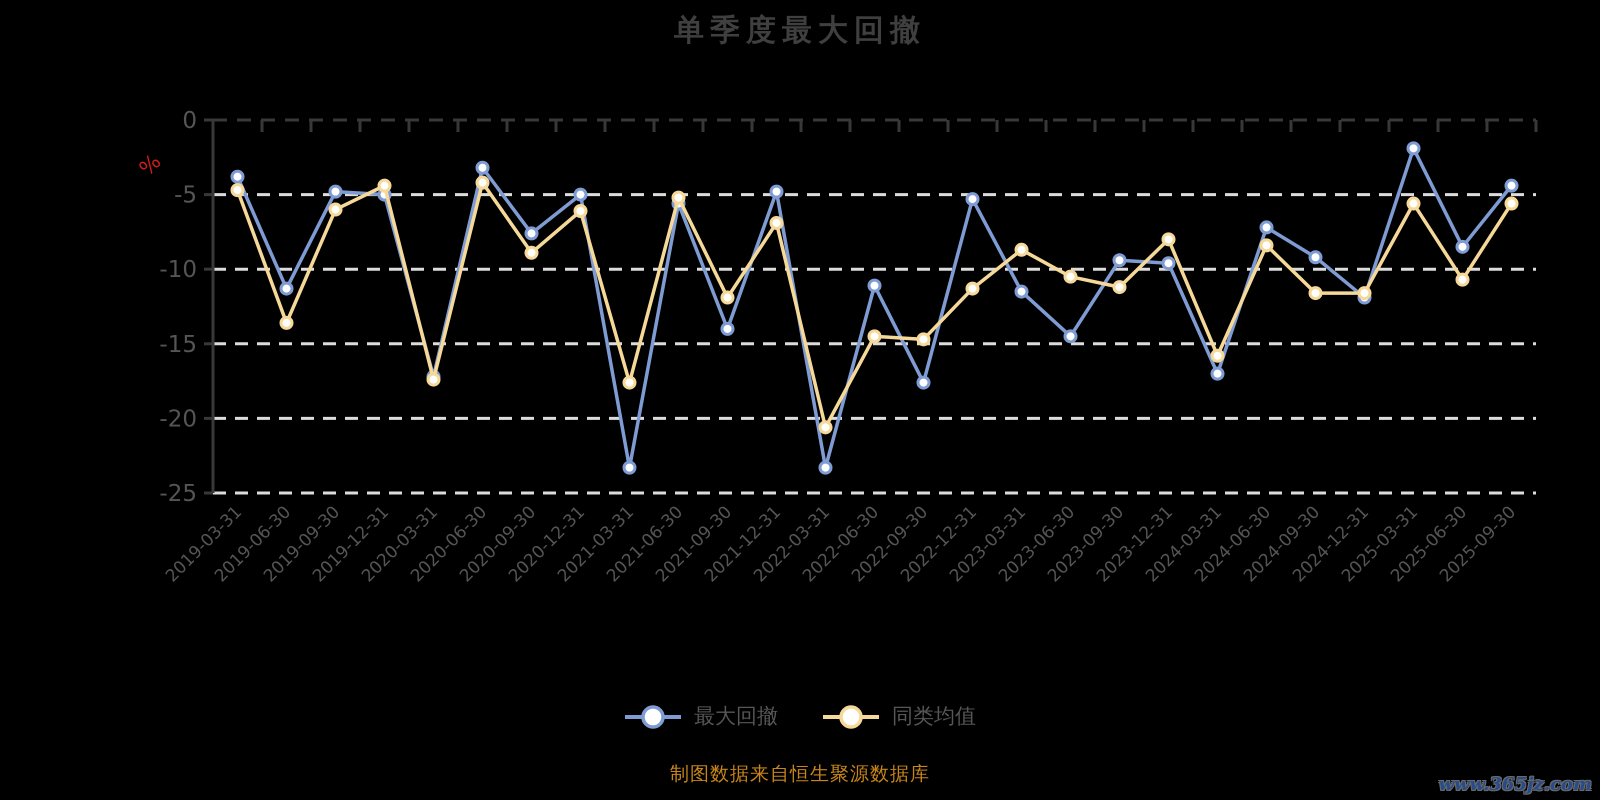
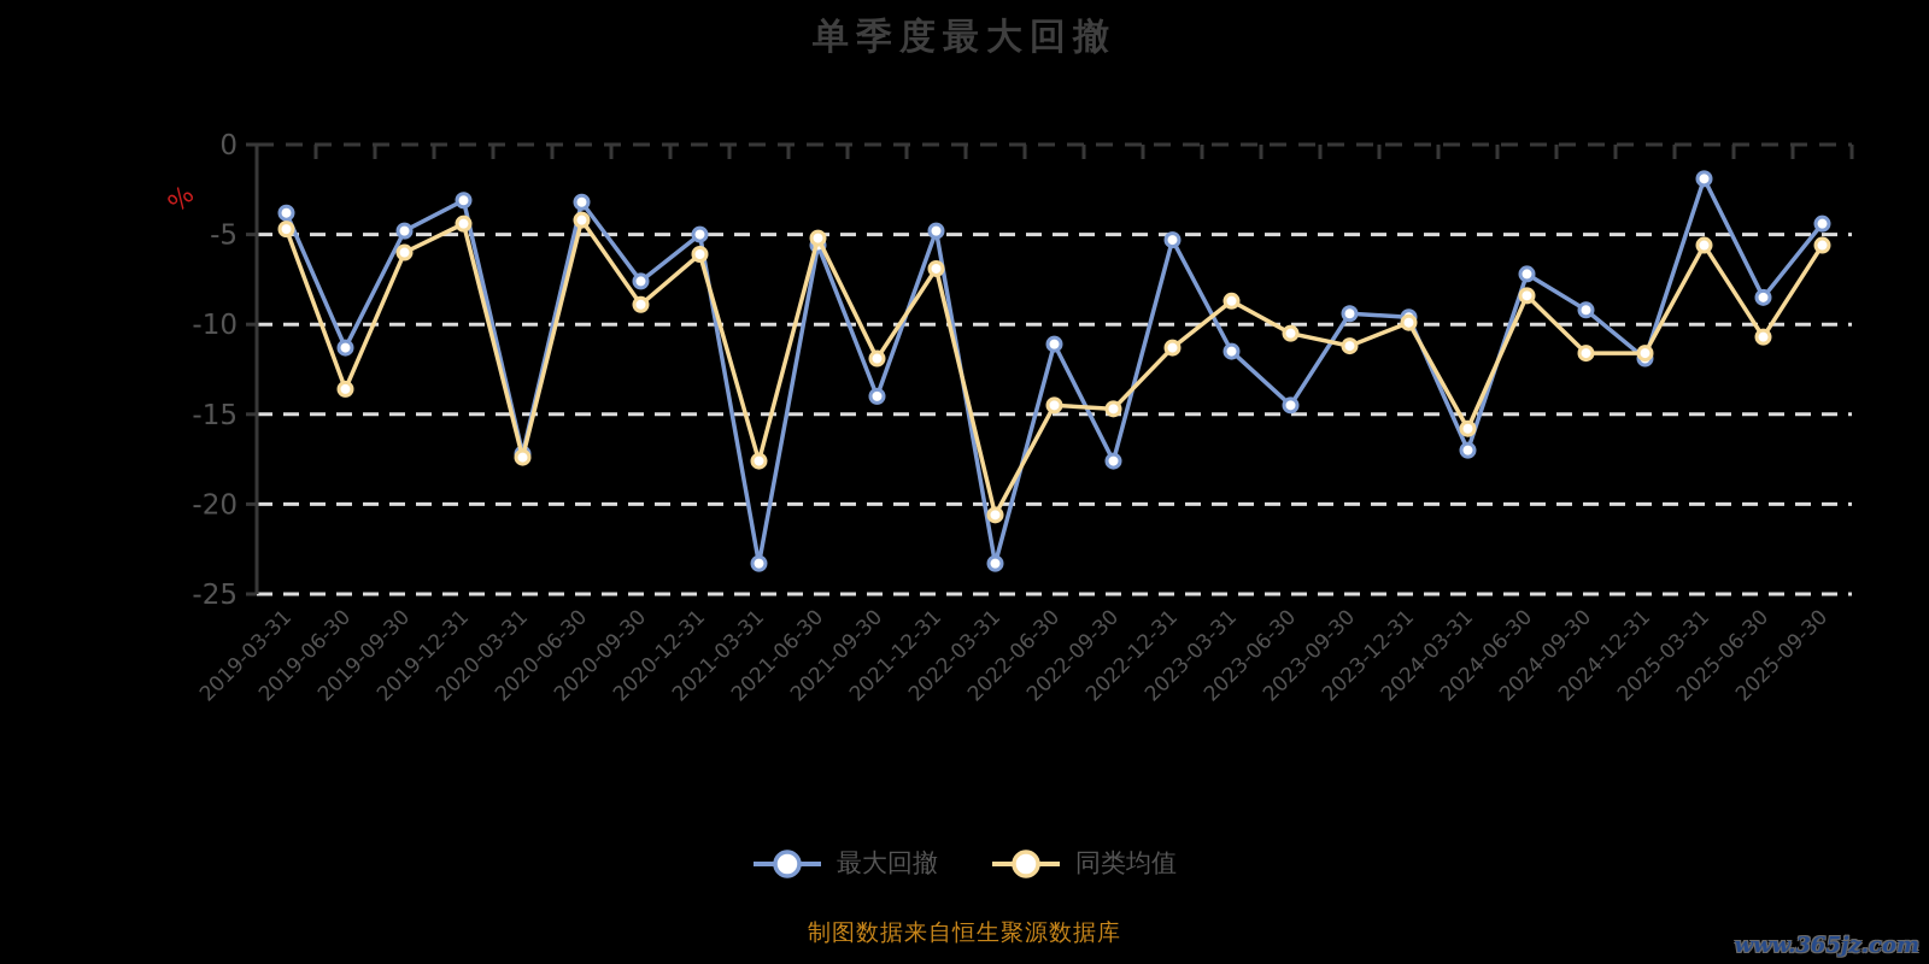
最大回撤/2019-12-31: -5.0 -> -3.1
同类均值/2023-12-31: -8.0 -> -9.9
